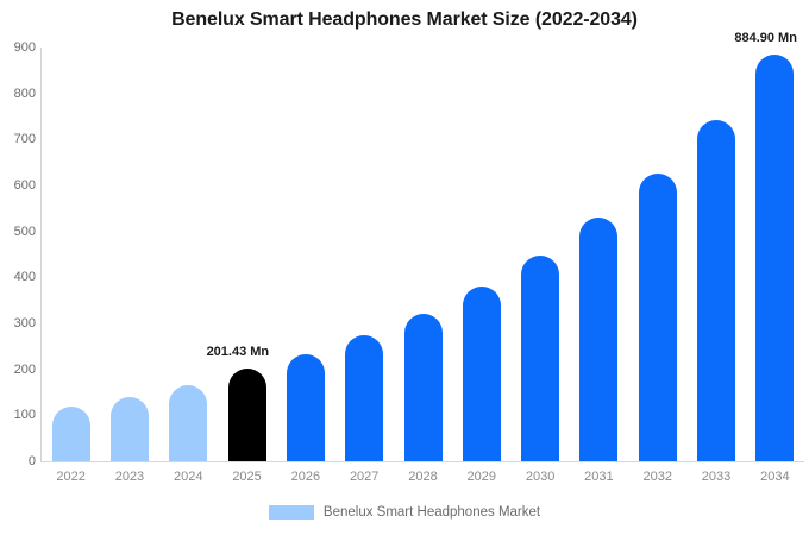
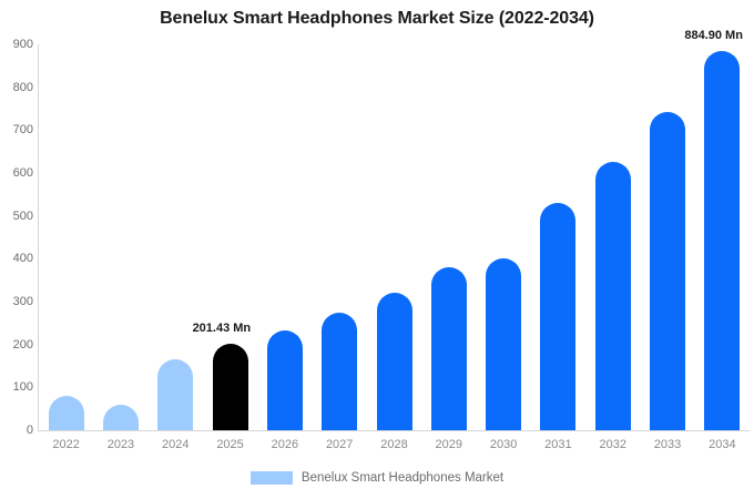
2022: 120 -> 80
2023: 140 -> 60
2030: 450 -> 400
